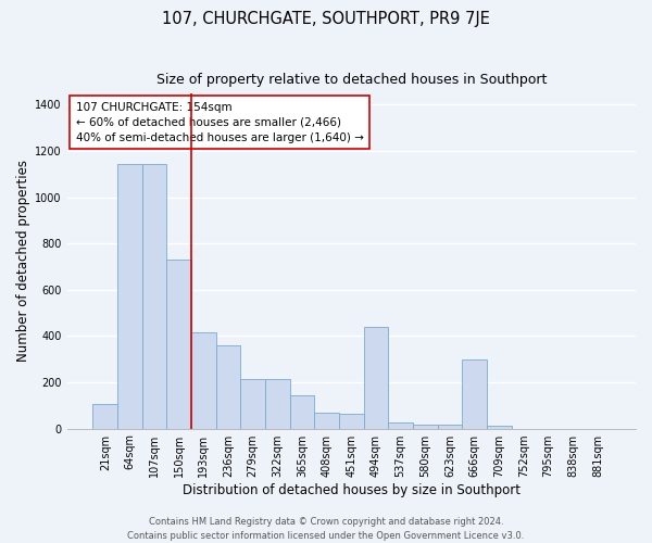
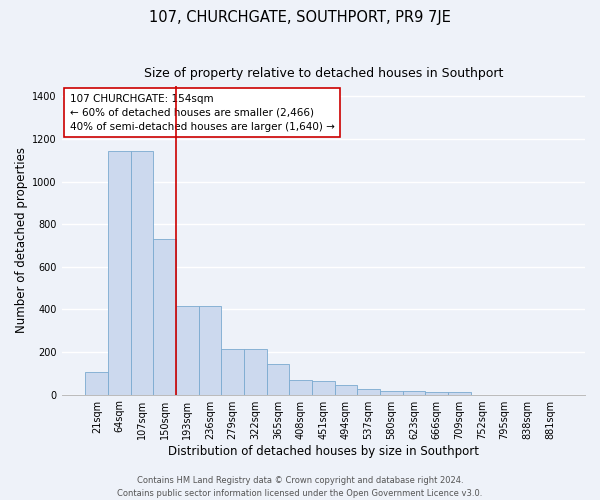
236sqm: 360 -> 415
494sqm: 440 -> 45
666sqm: 300 -> 10
